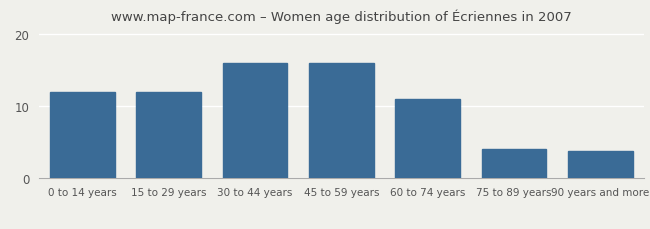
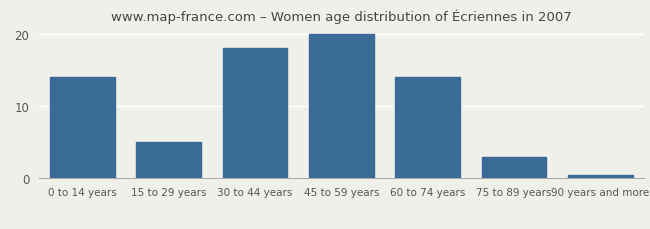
0 to 14 years: 12.0 -> 14.0
15 to 29 years: 12.0 -> 5.0
30 to 44 years: 16.0 -> 18.0
45 to 59 years: 16.0 -> 20.0
60 to 74 years: 11.0 -> 14.0
75 to 89 years: 4.0 -> 3.0
90 years and more: 3.8 -> 0.5
